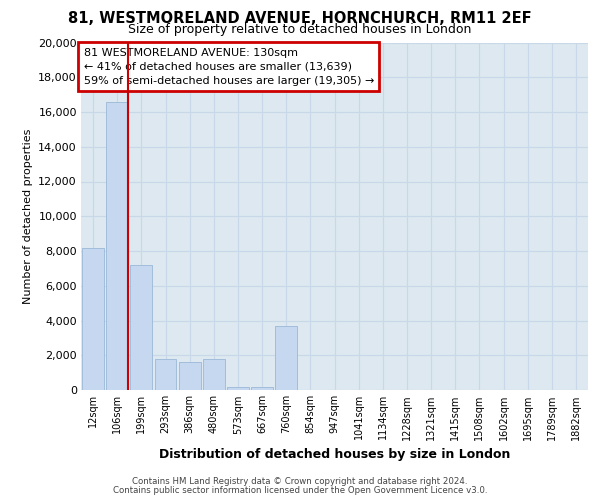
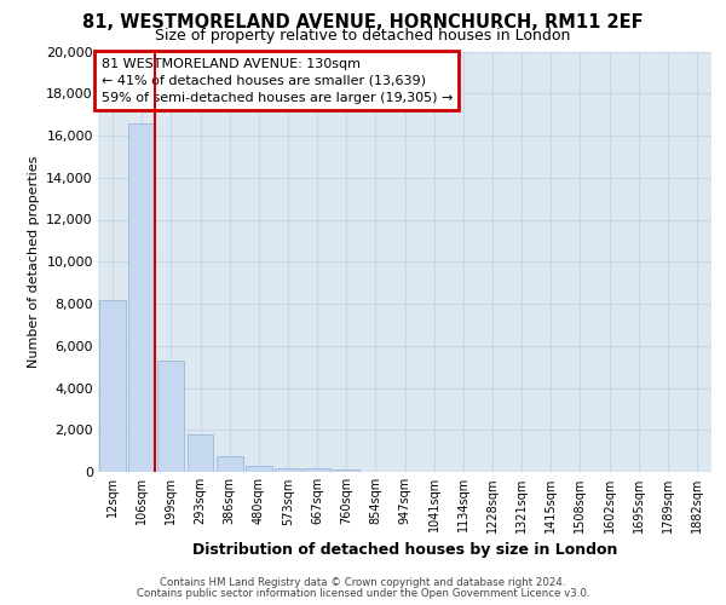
199sqm: 7,200 -> 5,300
386sqm: 1,600 -> 800
480sqm: 1,800 -> 300
760sqm: 3,700 -> 100
